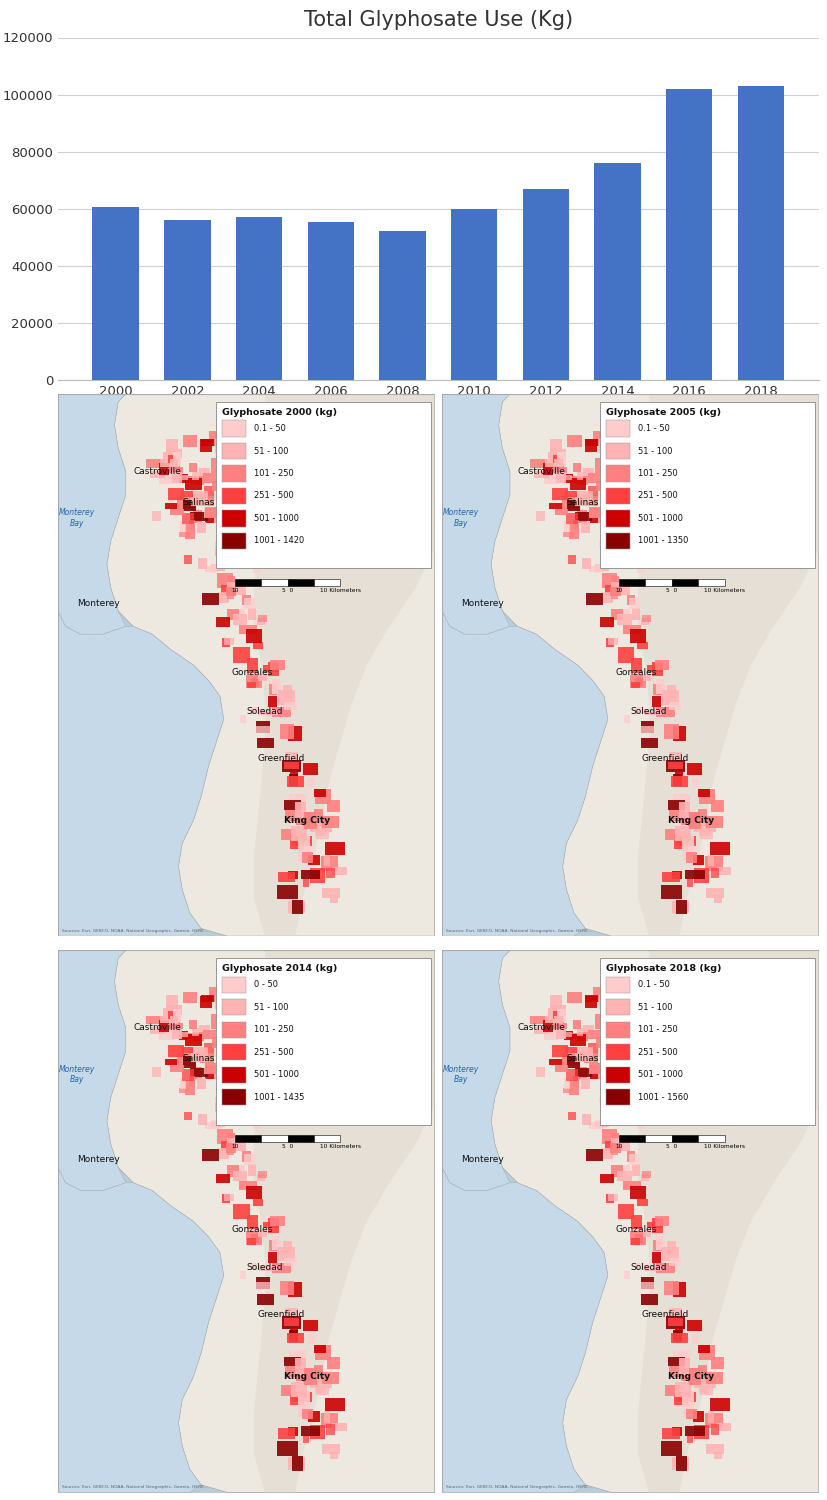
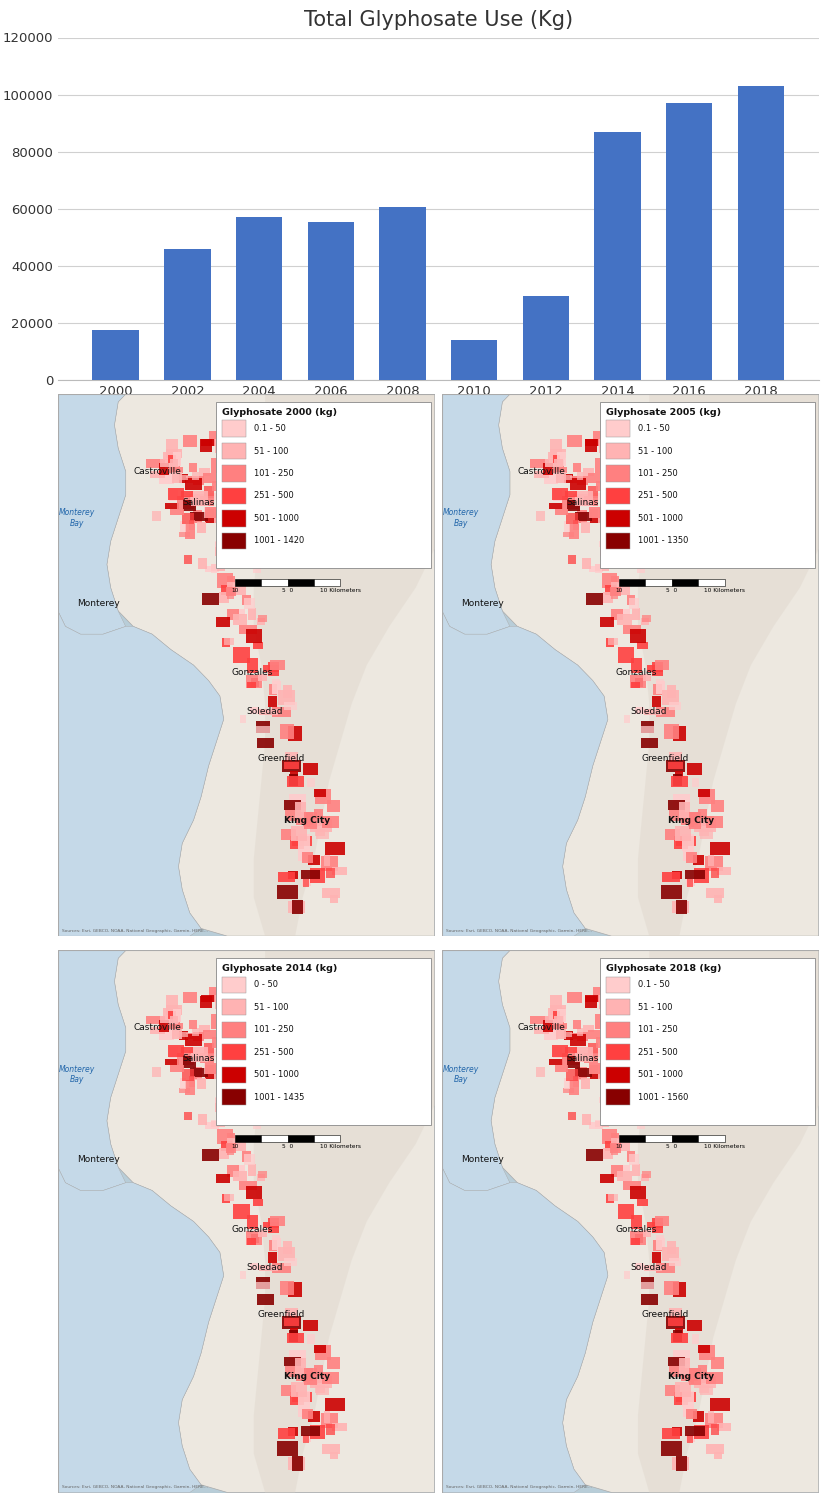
2000: 60500 -> 17500
2002: 56000 -> 46000
2008: 52000 -> 60500
2010: 60000 -> 14000
2012: 67000 -> 29500
2014: 76000 -> 87000
2016: 102000 -> 97000
